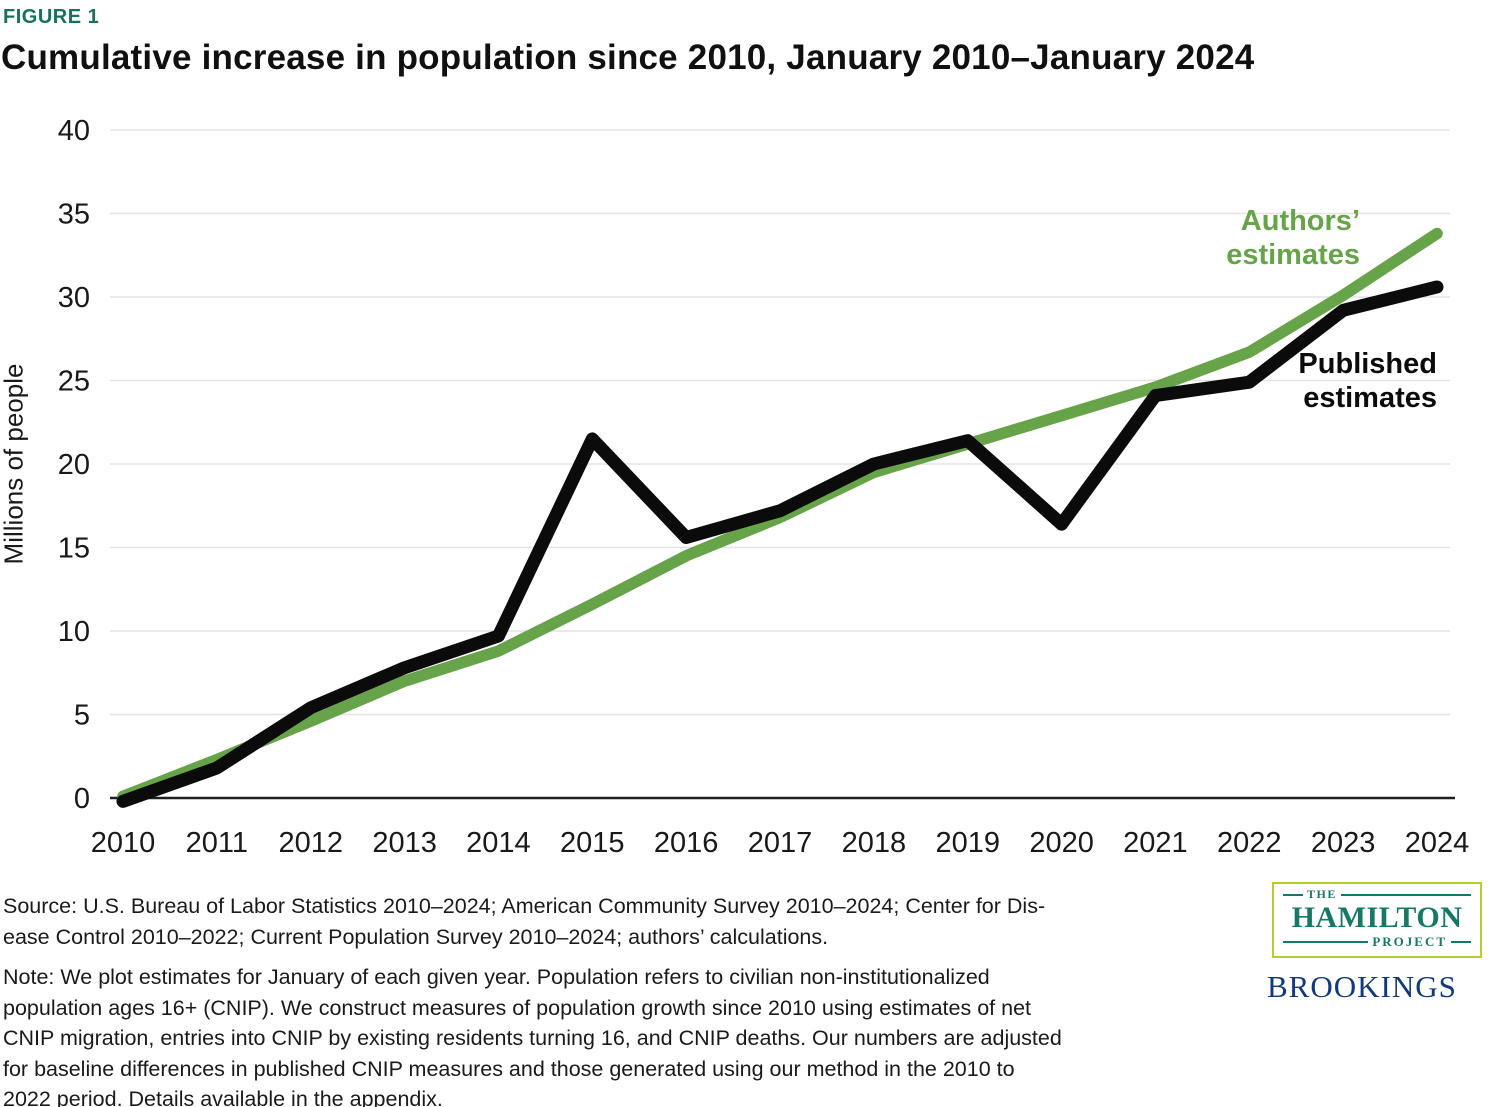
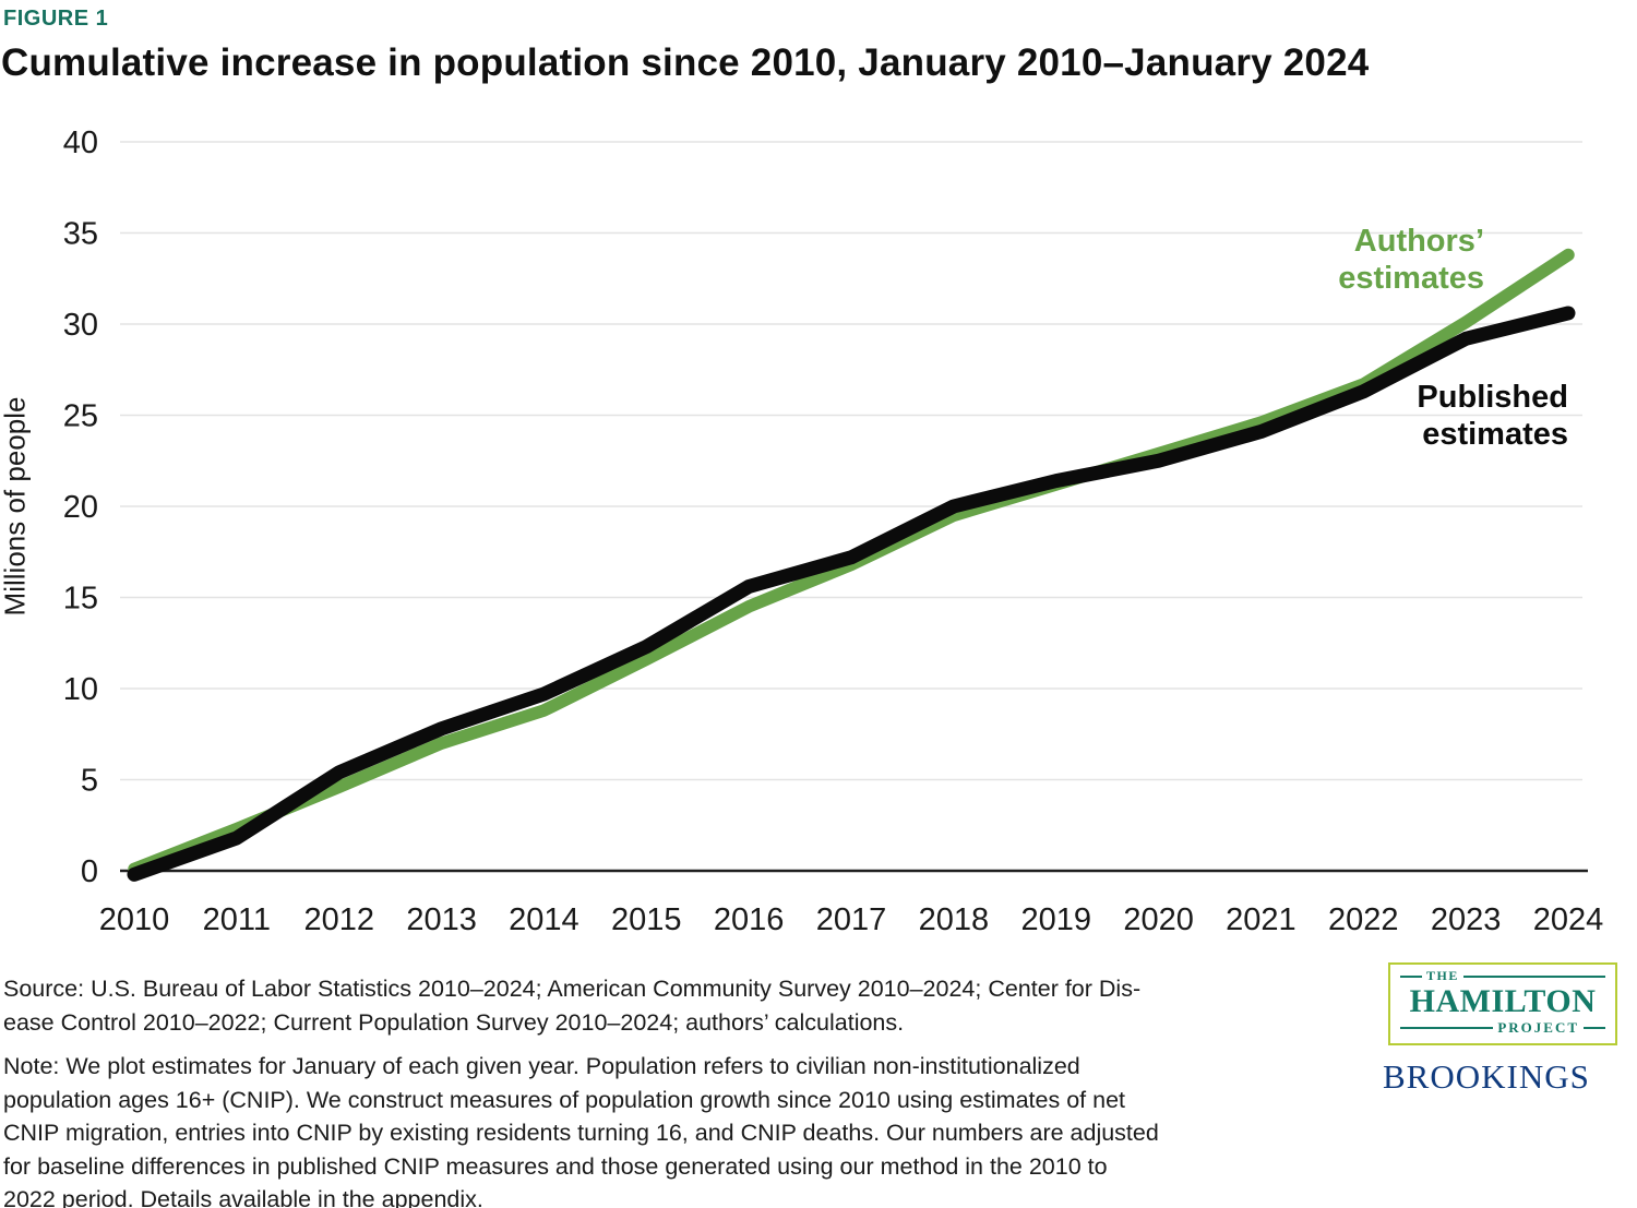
Published estimates/2015: 21.5 -> 12.3
Published estimates/2020: 16.4 -> 22.5
Published estimates/2022: 24.9 -> 26.3
